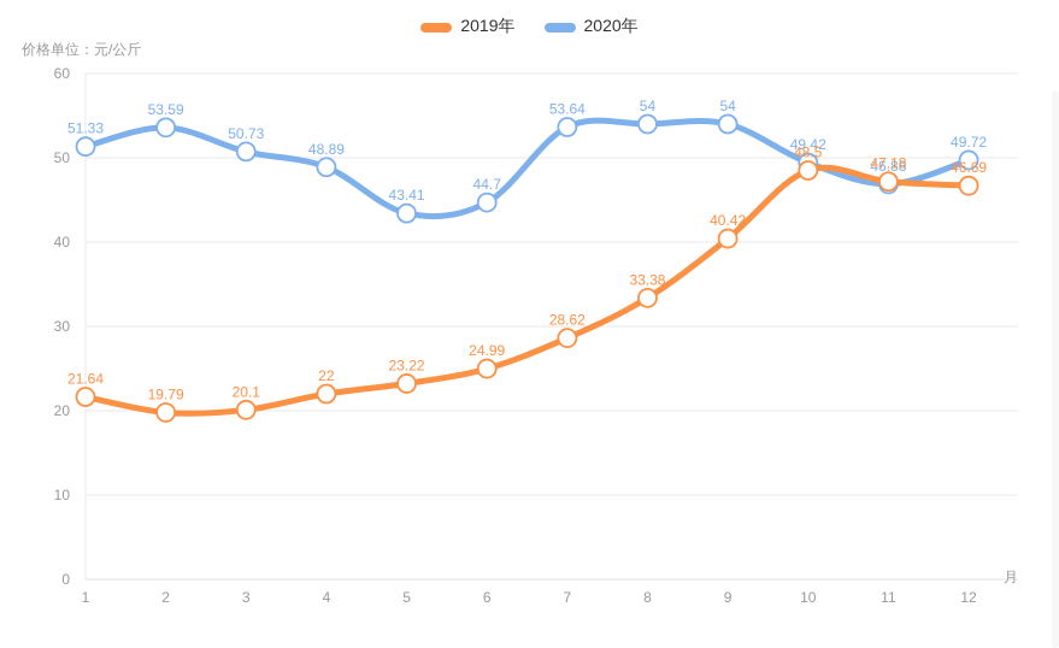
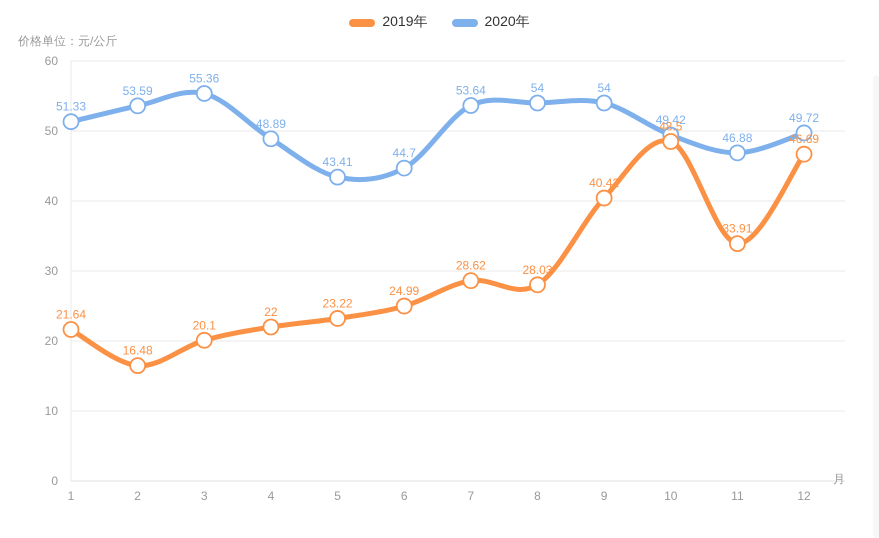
2019年/2: 19.79 -> 16.48
2020年/3: 50.73 -> 55.36
2019年/8: 33.38 -> 28.03
2019年/11: 47.18 -> 33.91
